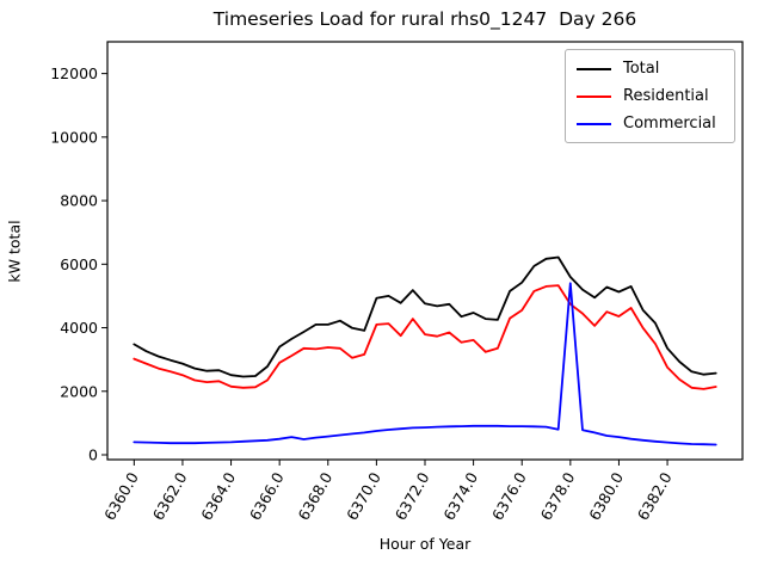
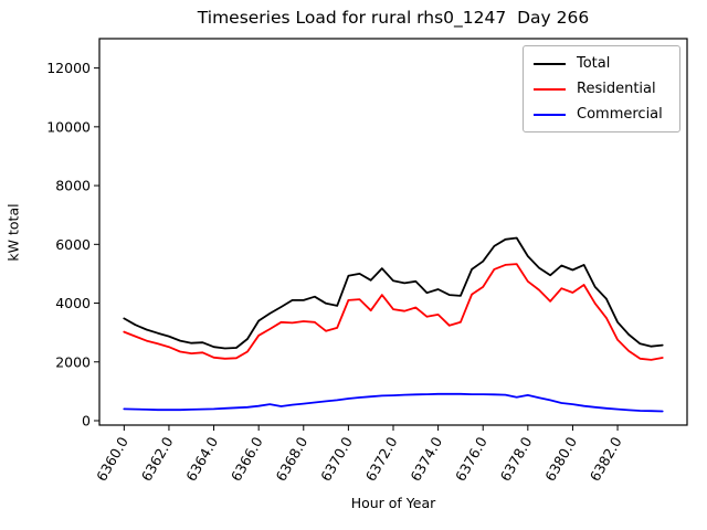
Commercial/6378.0: 5400 -> 900
